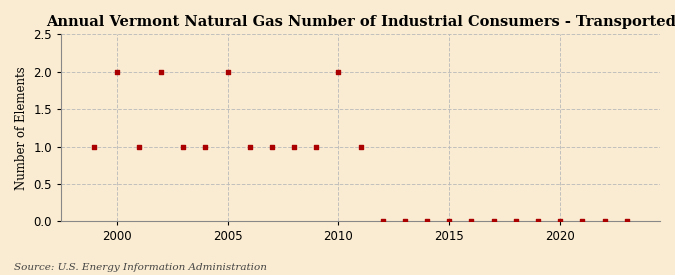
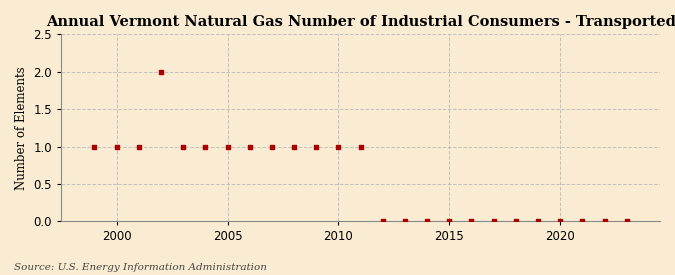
2000: 2 -> 1
2005: 2 -> 1
2010: 2 -> 1
